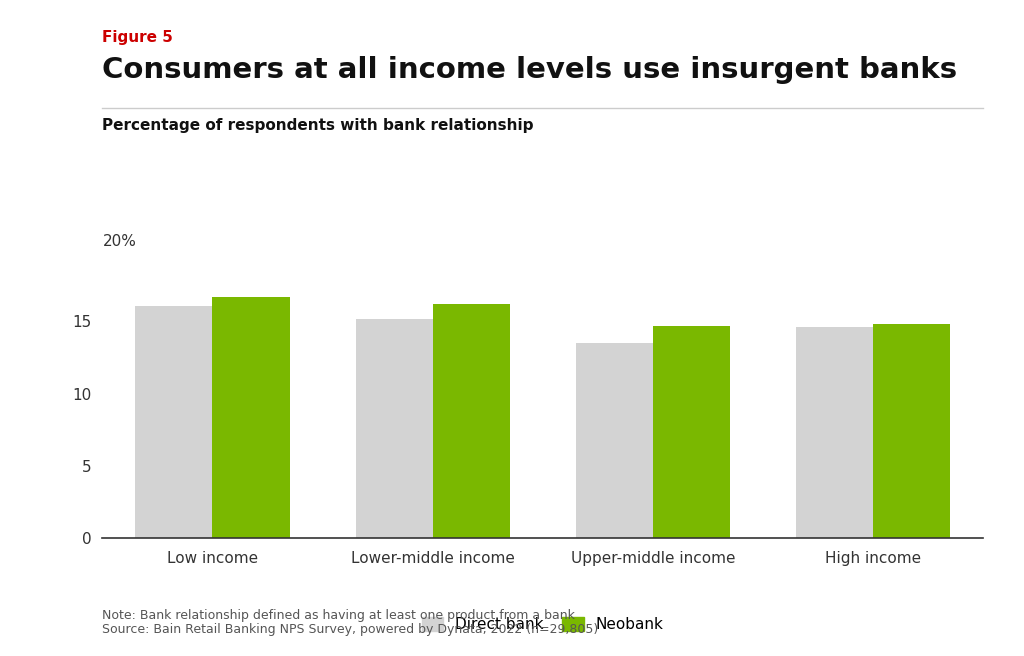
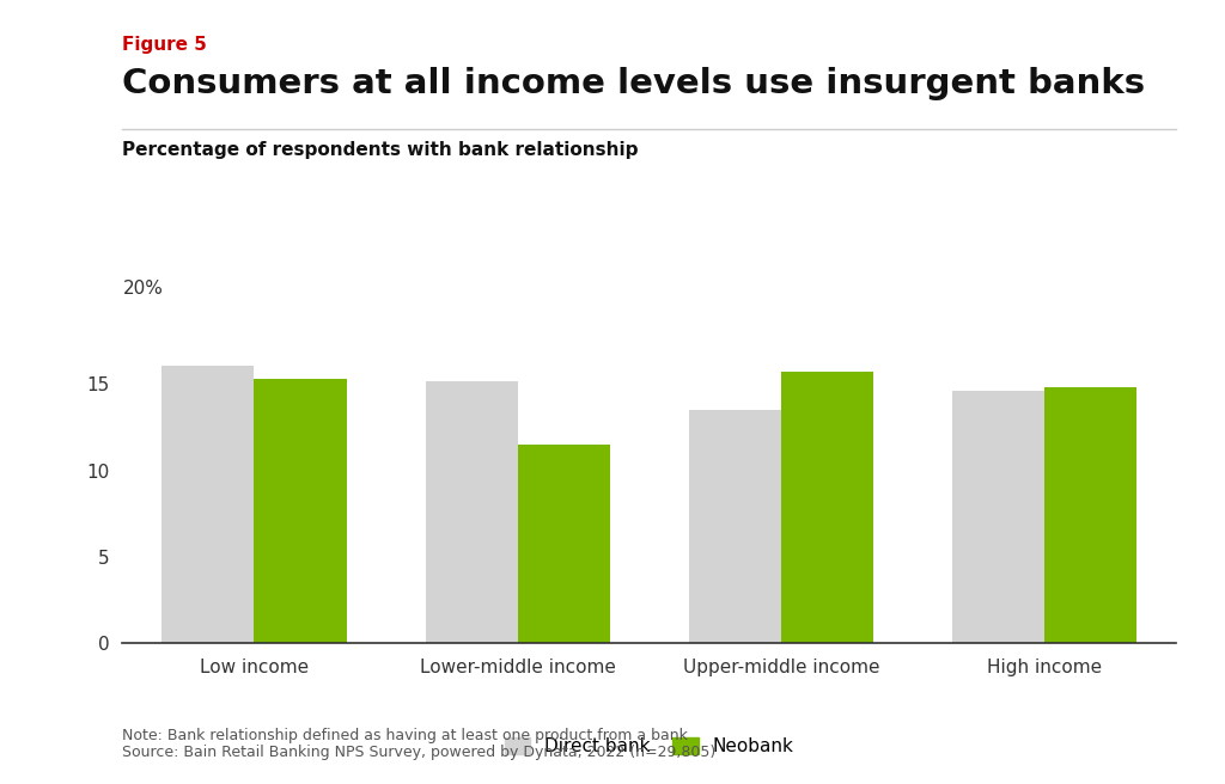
Neobank/Low income: 16.7 -> 15.3
Neobank/Lower-middle income: 16.2 -> 11.5
Neobank/Upper-middle income: 14.7 -> 15.7
